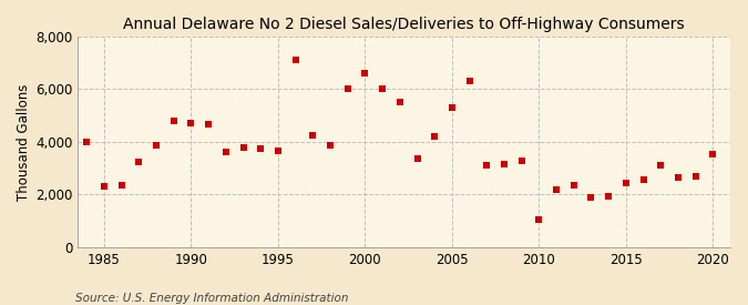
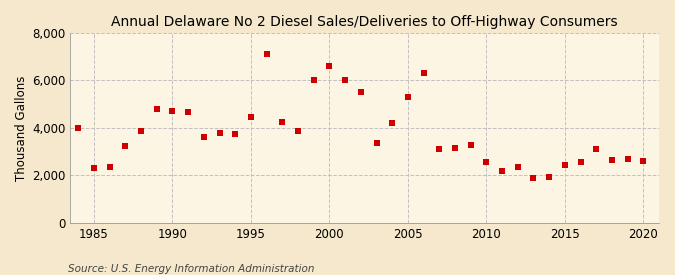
1995: 3,650 -> 4,450
2010: 1,050 -> 2,550
2020: 3,550 -> 2,600
